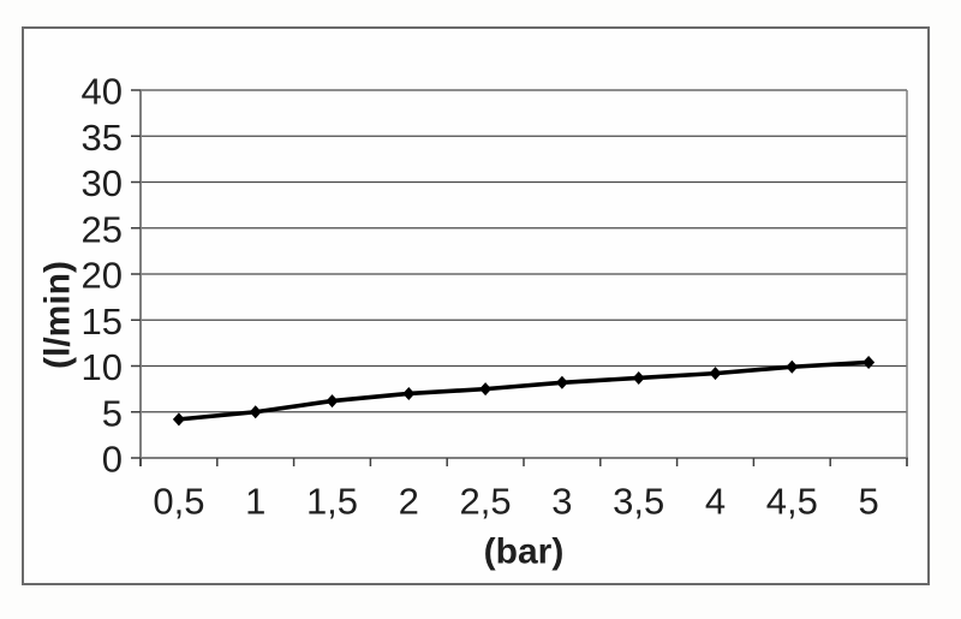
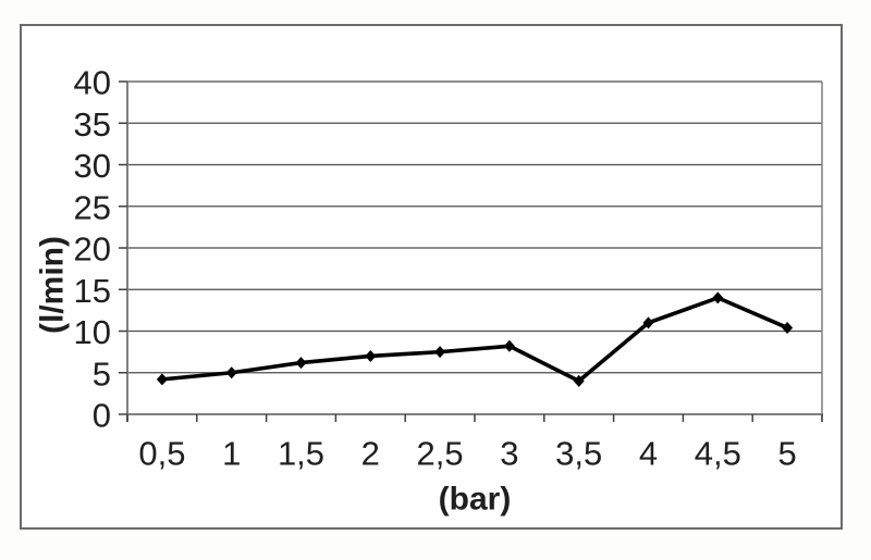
3,5: 9 -> 4
4: 9 -> 11
4,5: 10 -> 14
